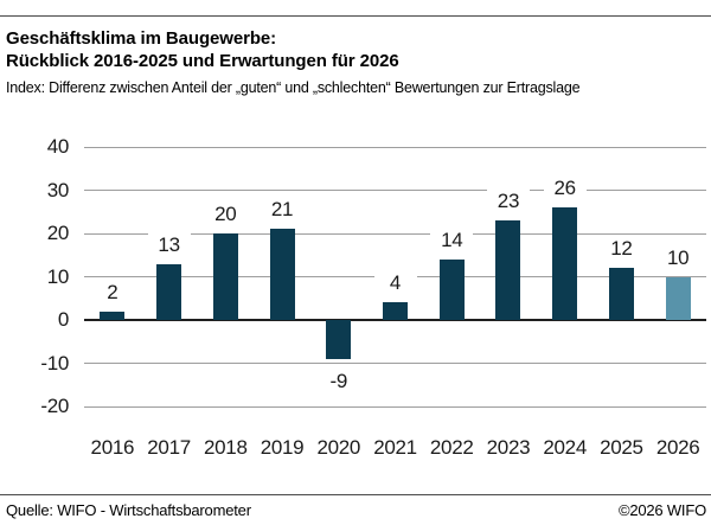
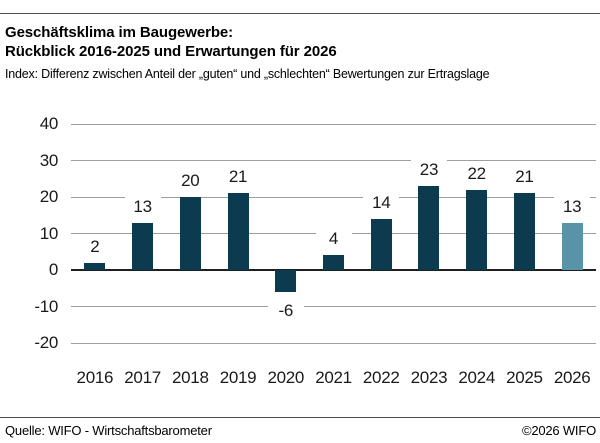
2020: -9 -> -6
2024: 26 -> 22
2025: 12 -> 21
2026: 10 -> 13
